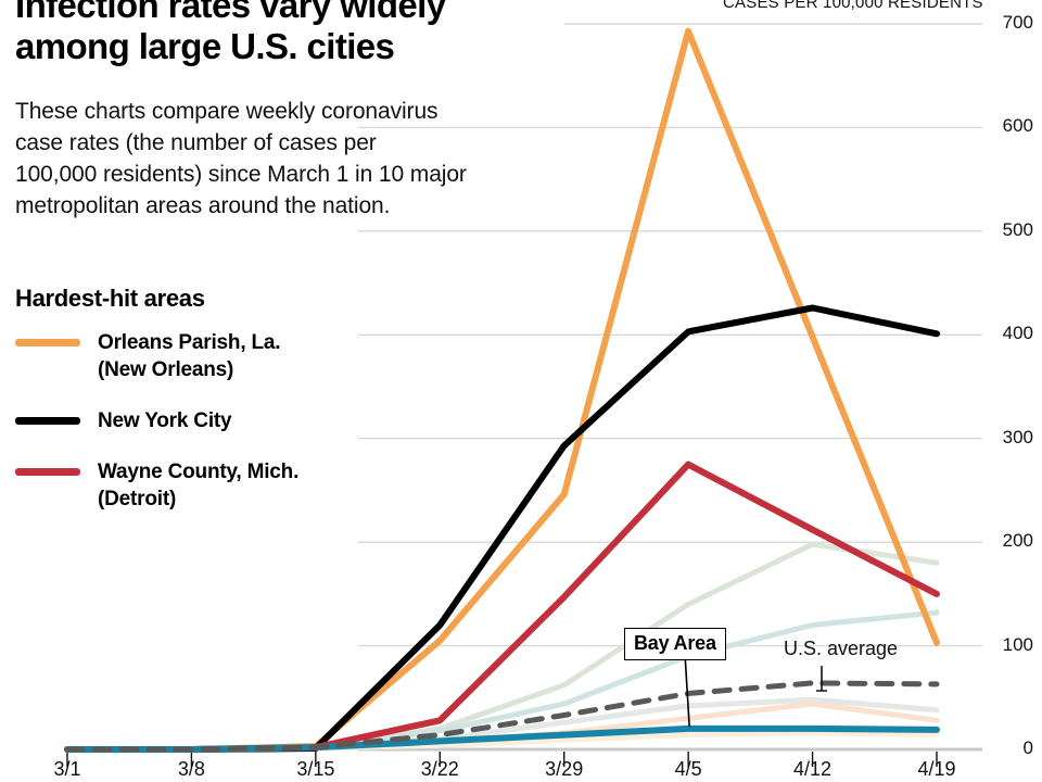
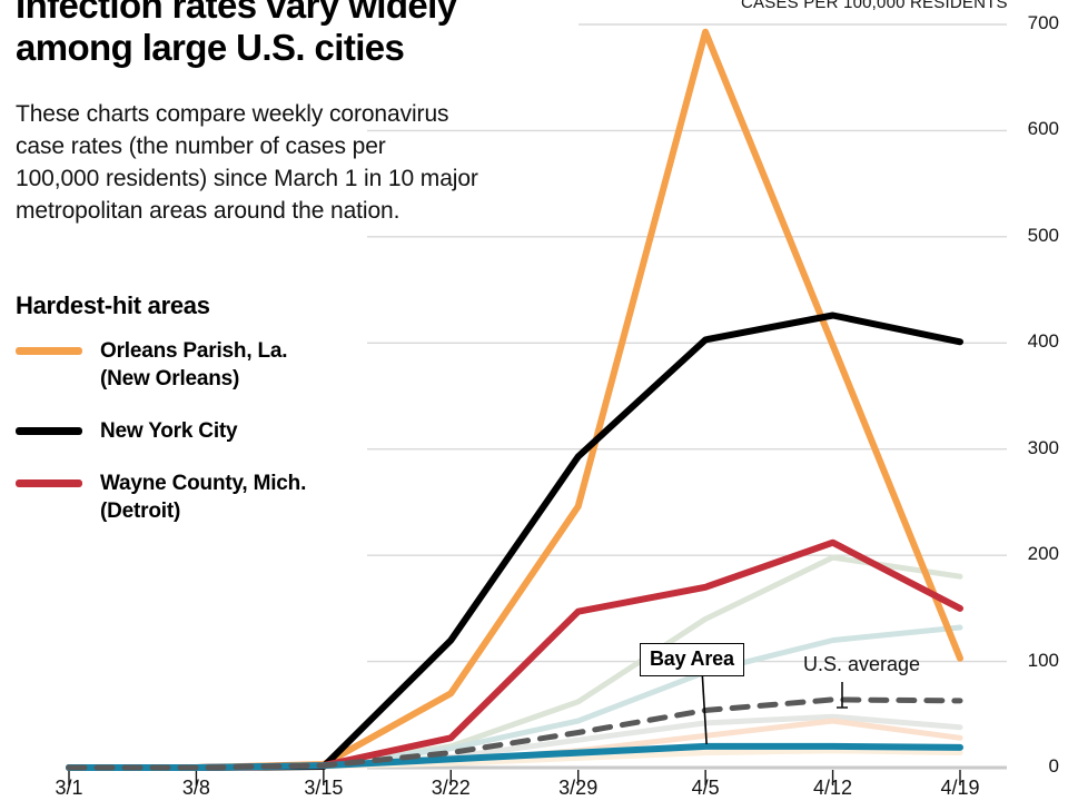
Orleans Parish, La. (New Orleans)/3/22: 100 -> 70
Wayne County, Mich. (Detroit)/4/5: 280 -> 170
